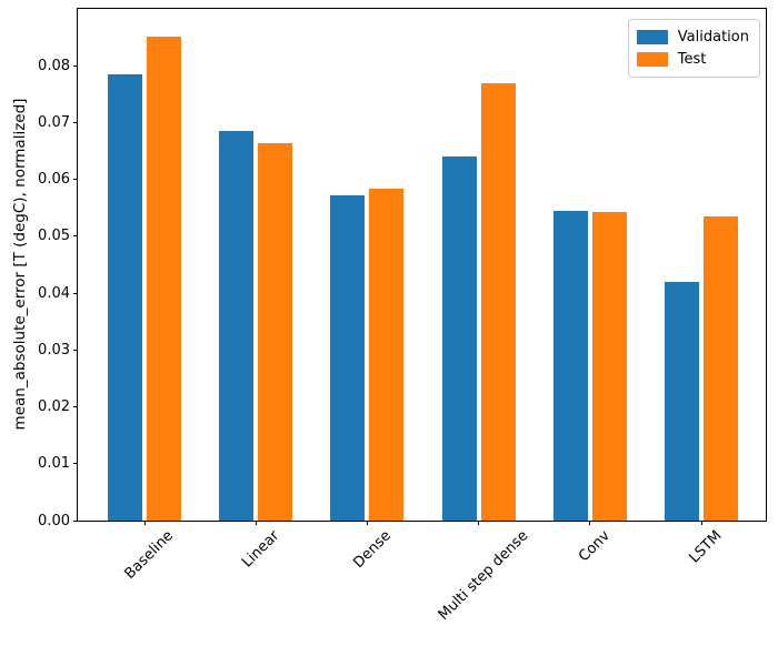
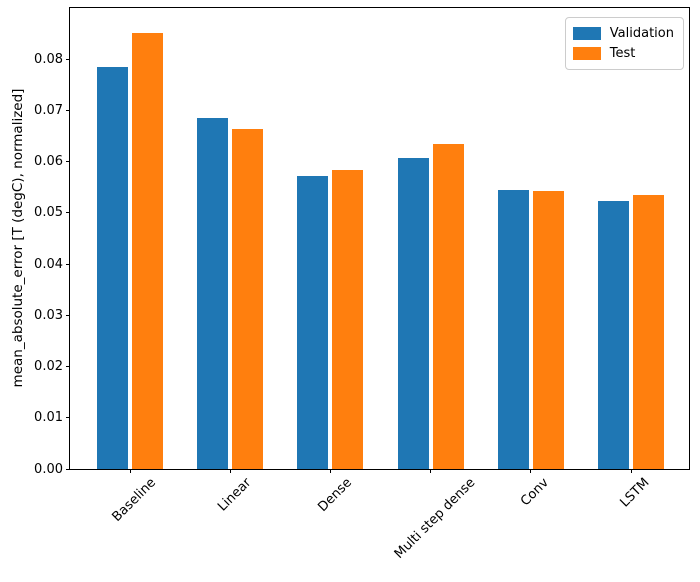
Validation/Multi step dense: 0.064 -> 0.061
Test/Multi step dense: 0.077 -> 0.063
Validation/LSTM: 0.042 -> 0.052
